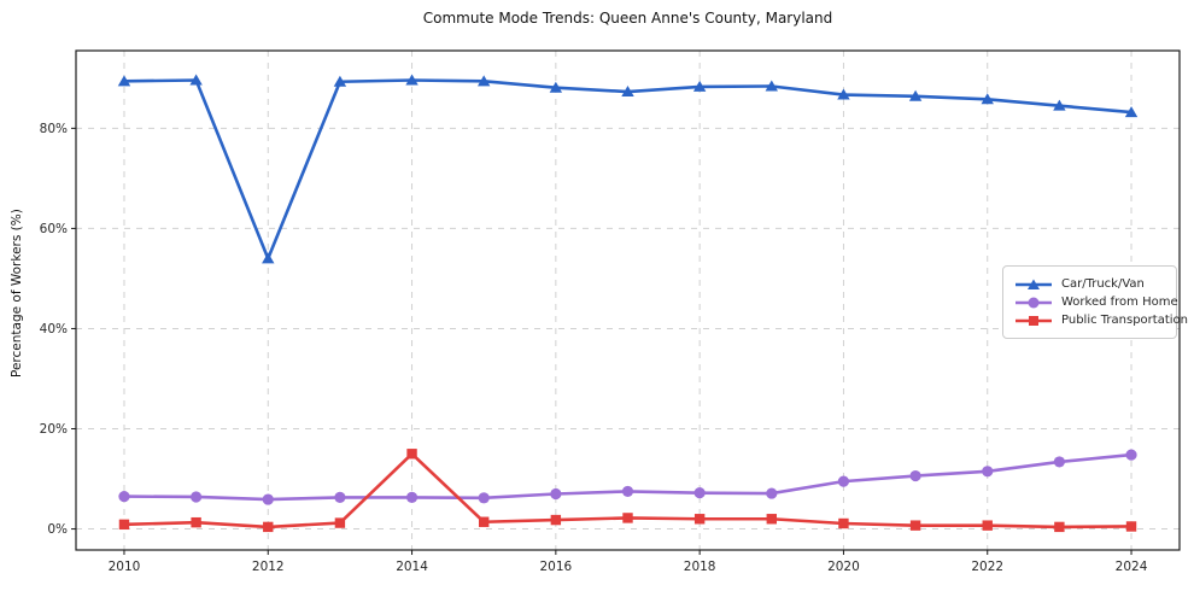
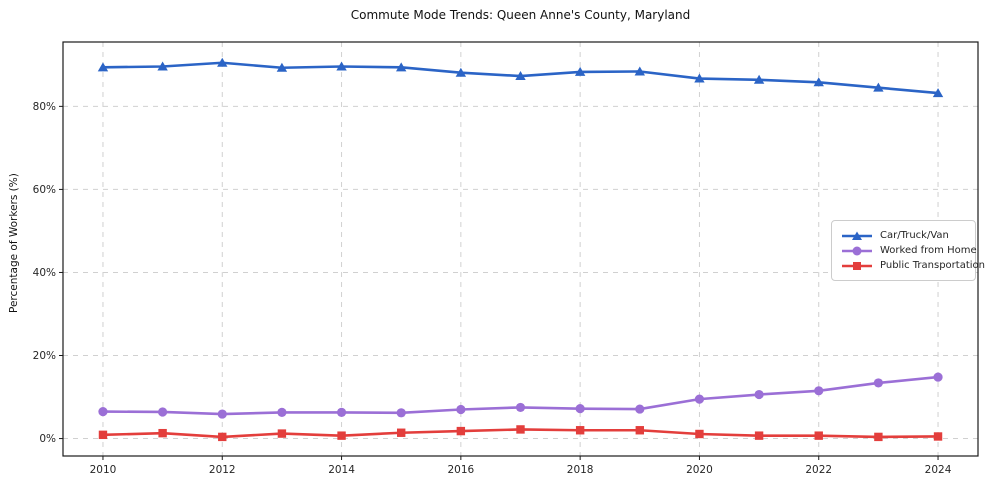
Car/Truck/Van/2012: 54% -> 90%
Public Transportation/2014: 15% -> 1%
